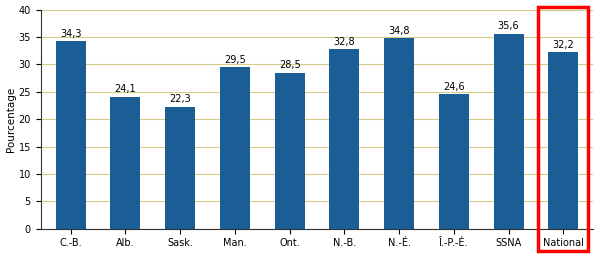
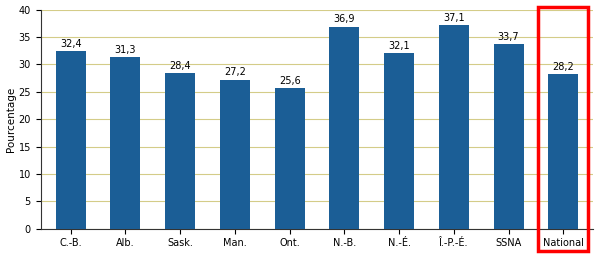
C.-B.: 34,3 -> 32,4
Alb.: 24,1 -> 31,3
Sask.: 22,3 -> 28,4
Man.: 29,5 -> 27,2
Ont.: 28,5 -> 25,6
N.-B.: 32,8 -> 36,9
N.-É.: 34,8 -> 32,1
Î.-P.-É.: 24,6 -> 37,1
SSNA: 35,6 -> 33,7
National: 32,2 -> 28,2
